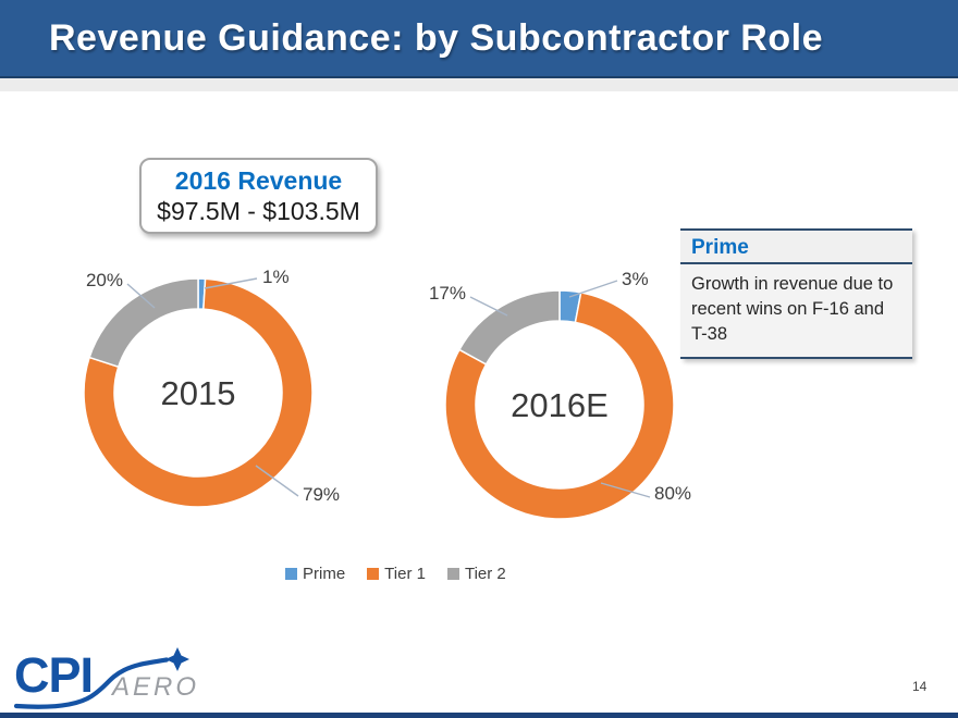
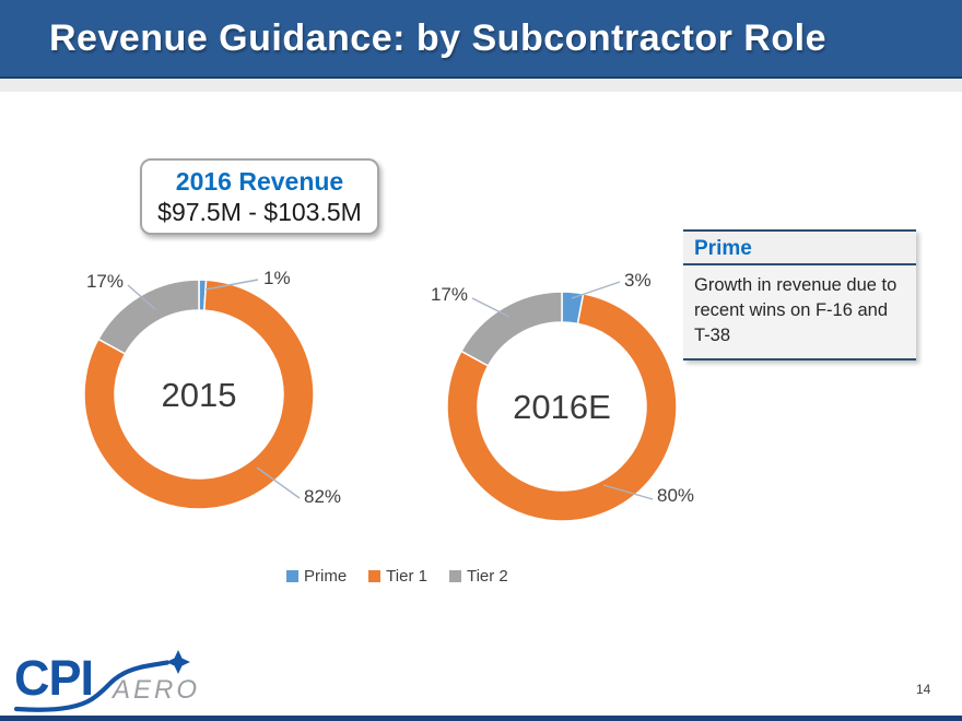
2015/Tier 1: 79% -> 82%
2015/Tier 2: 20% -> 17%
